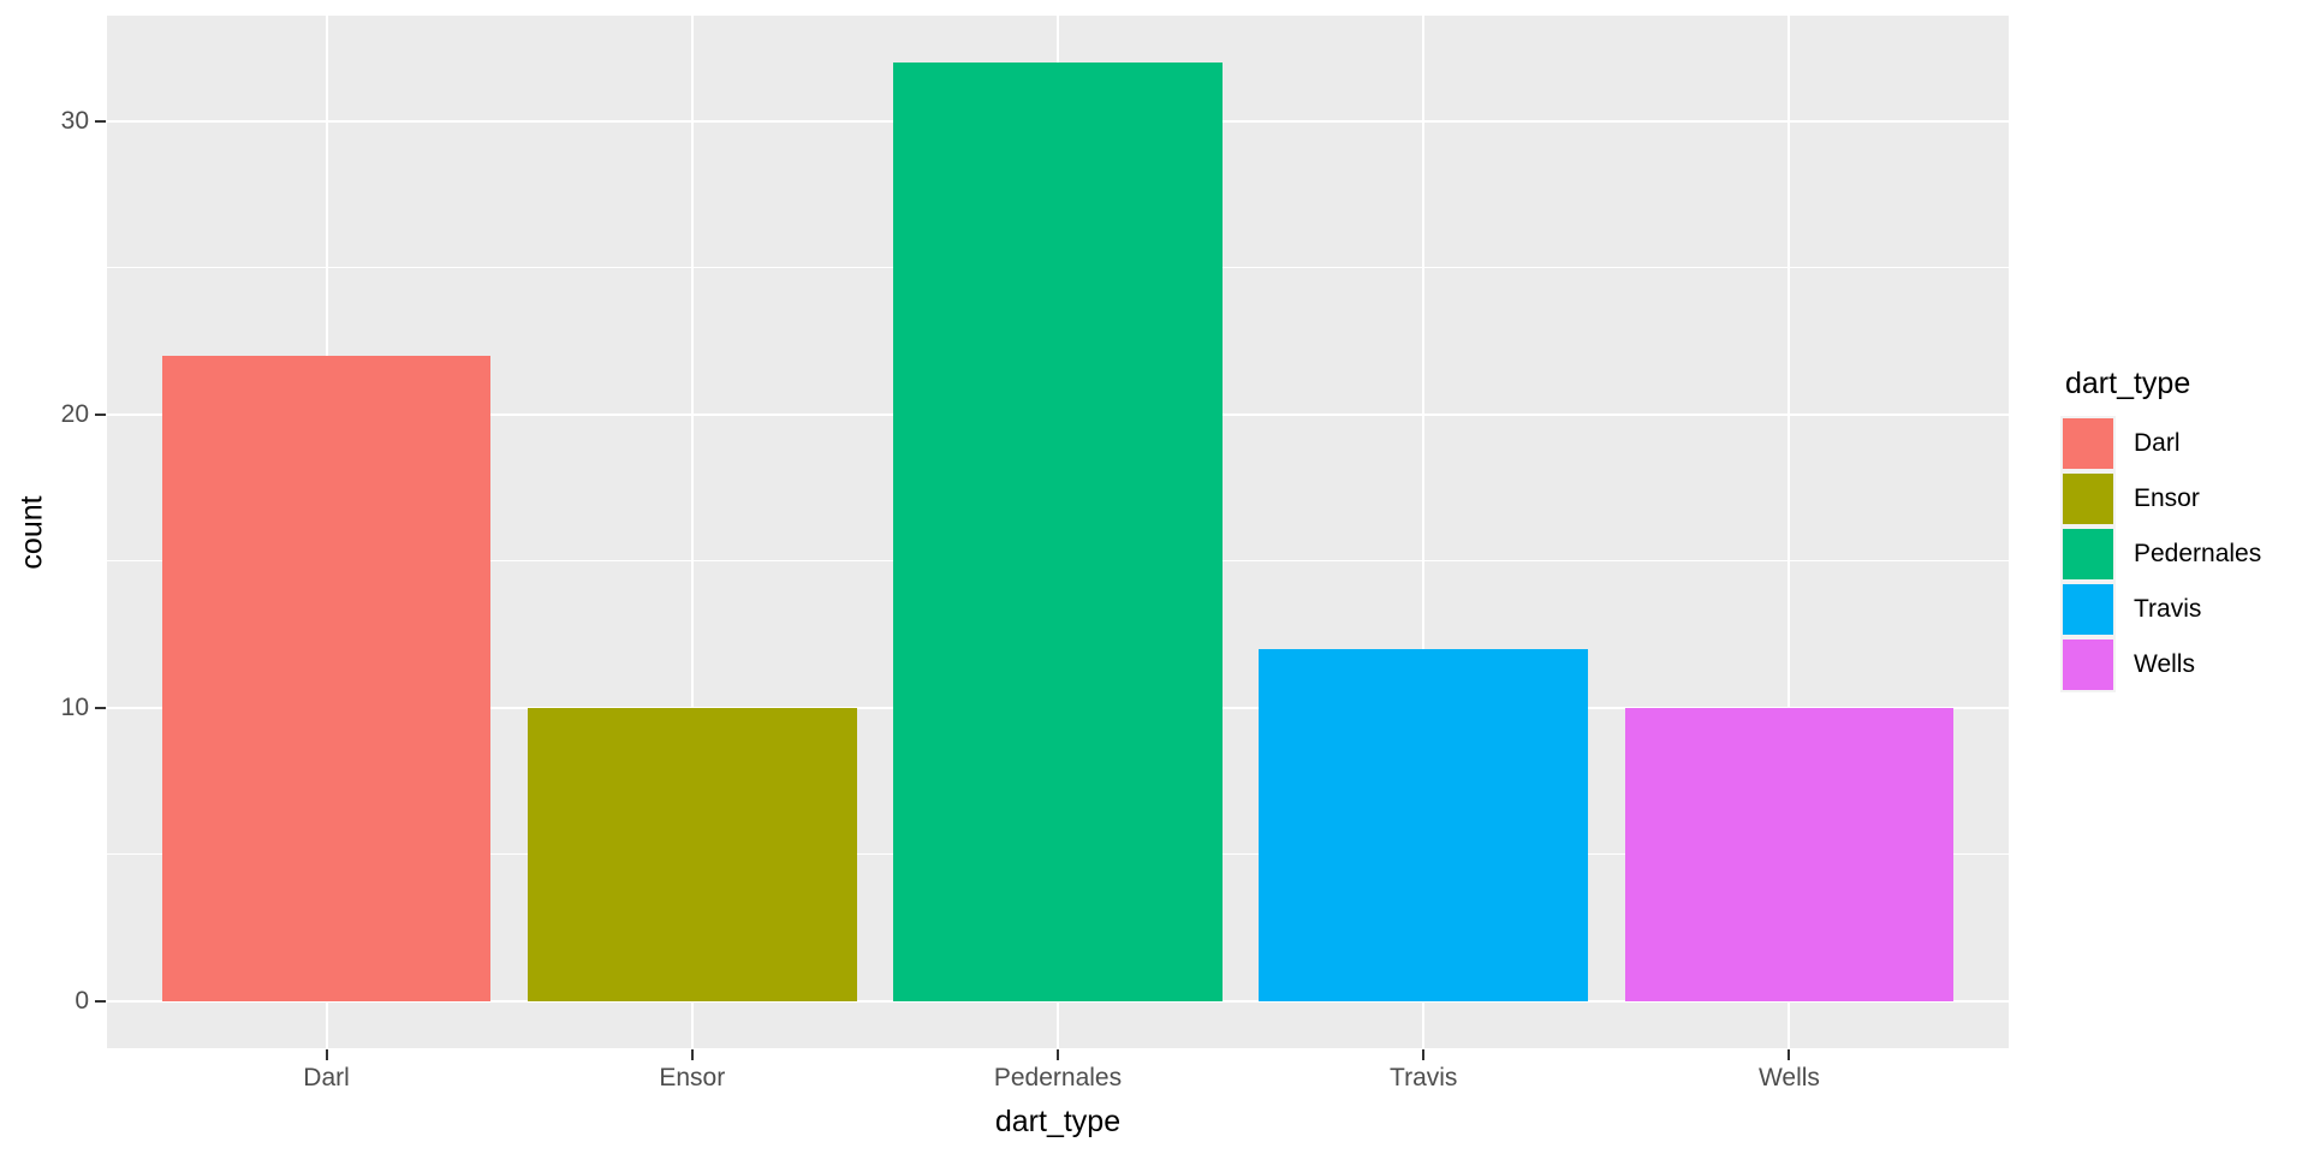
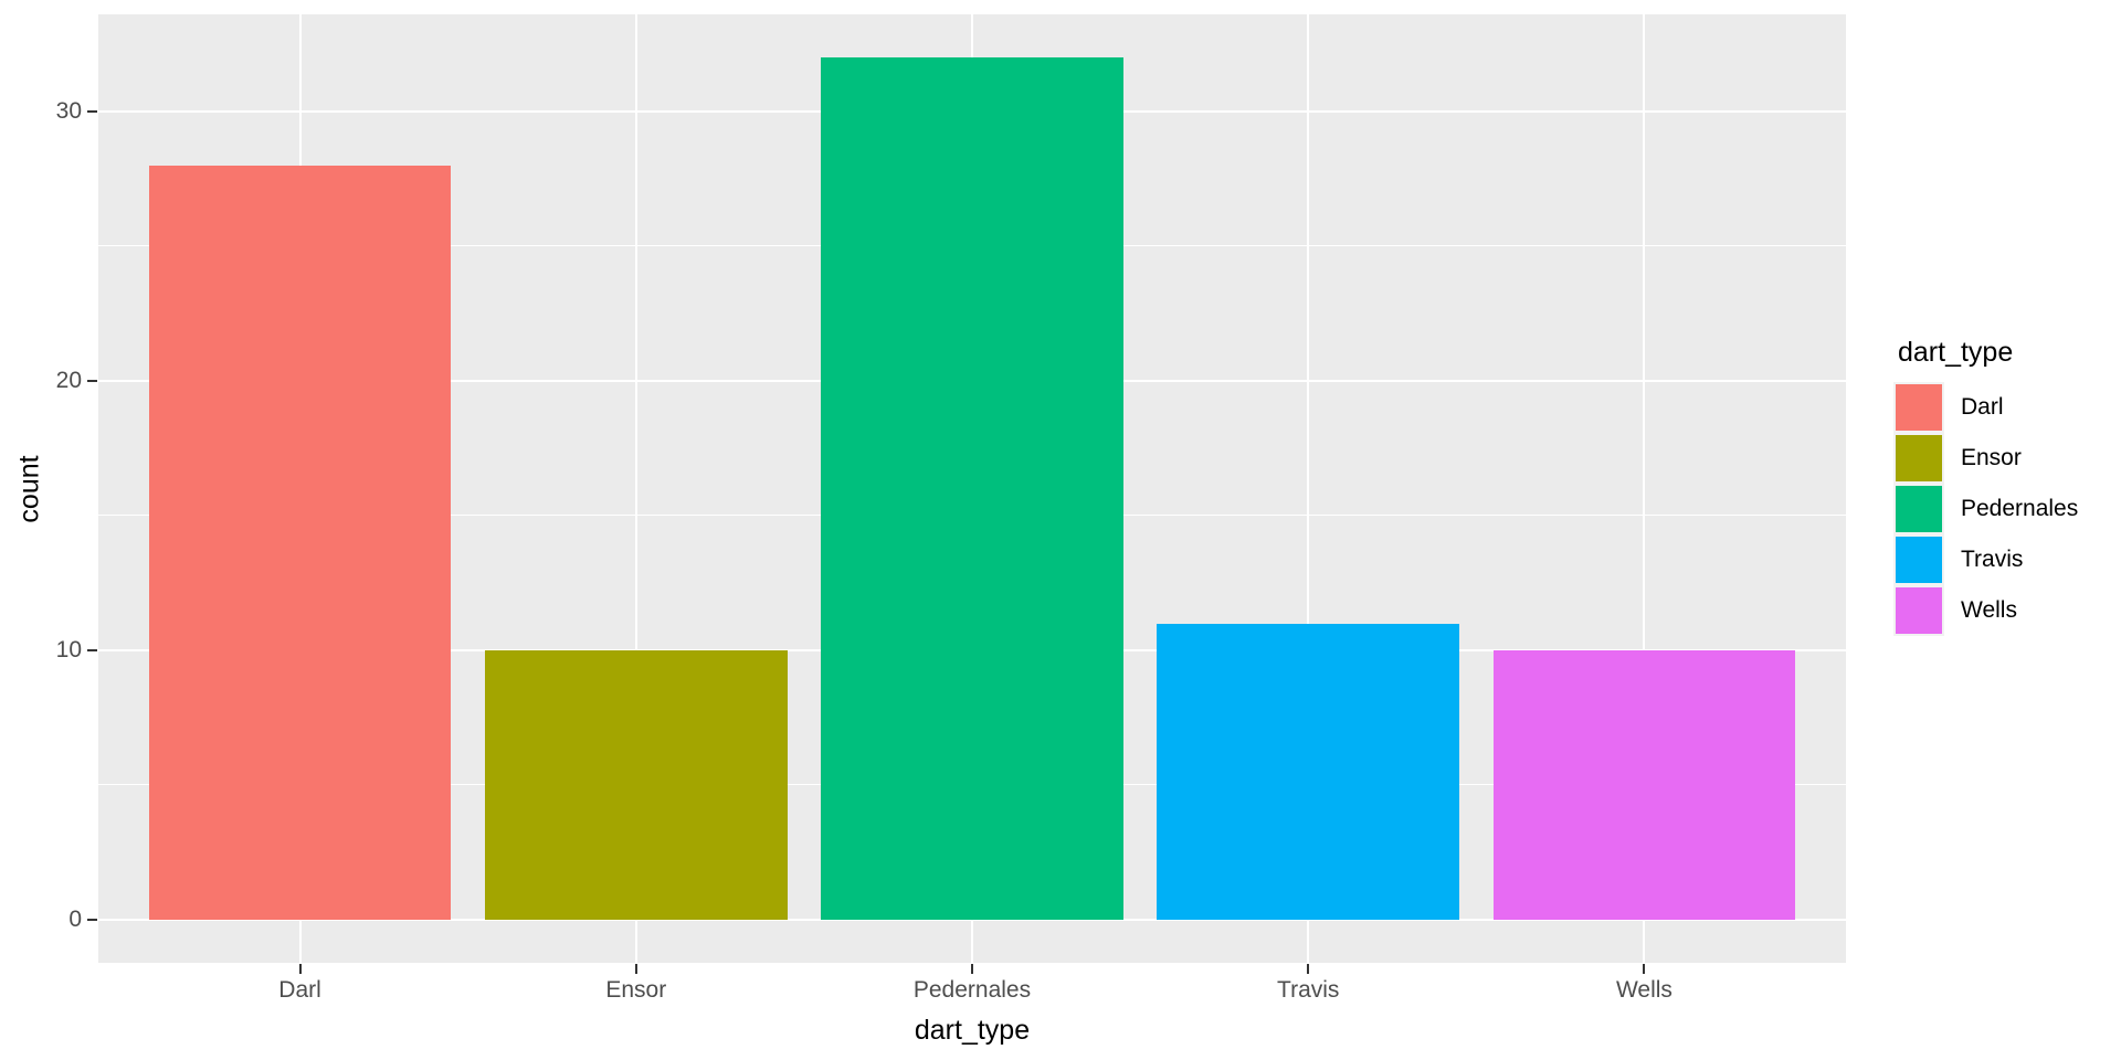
Darl: 22 -> 28
Travis: 12 -> 11
